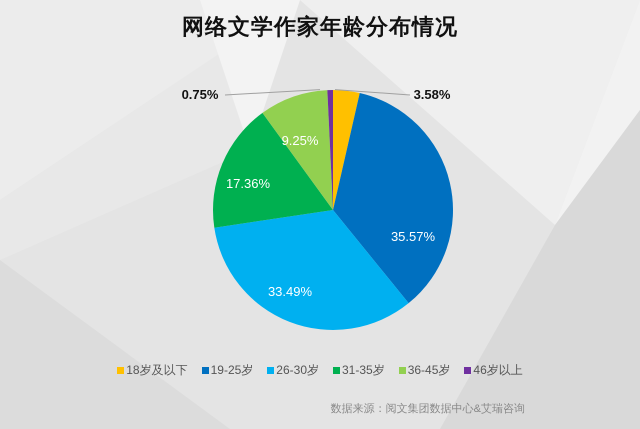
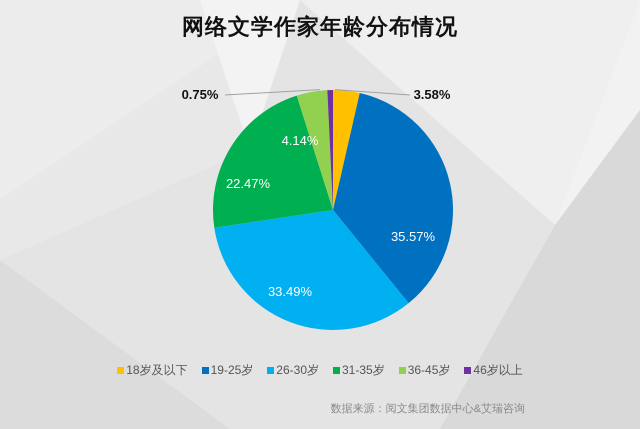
31-35岁: 17.36% -> 22.47%
36-45岁: 9.25% -> 4.14%
